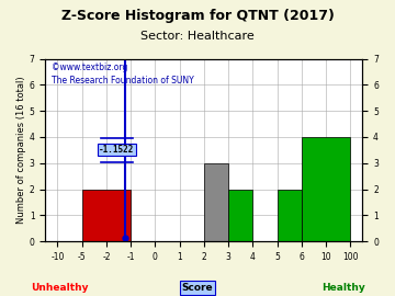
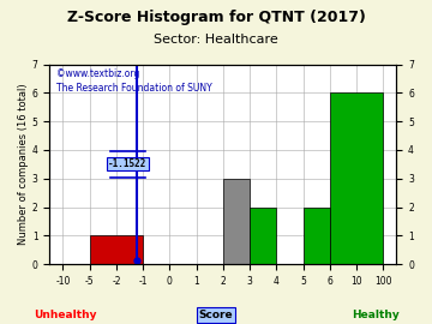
-2: 2 -> 1
10: 4 -> 6
